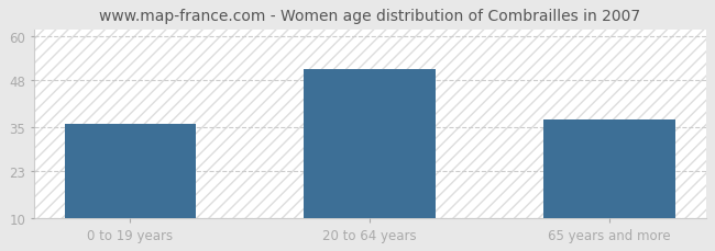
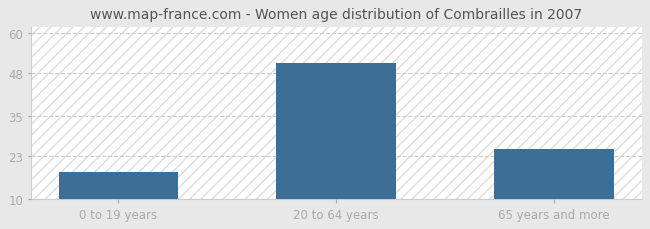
0 to 19 years: 36 -> 18
65 years and more: 37 -> 25
